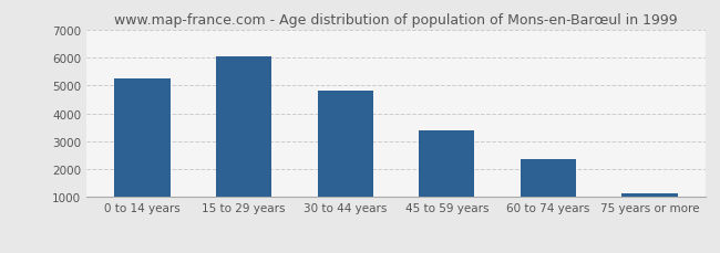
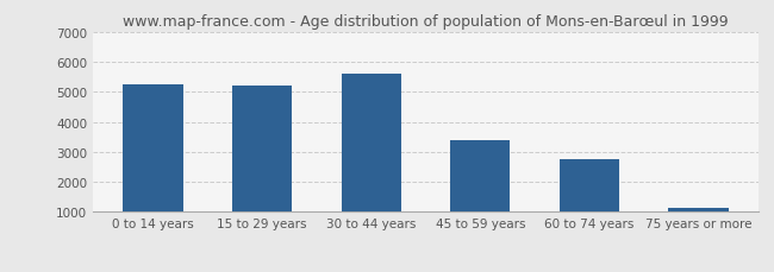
15 to 29 years: 6050 -> 5200
30 to 44 years: 4800 -> 5600
60 to 74 years: 2350 -> 2750
